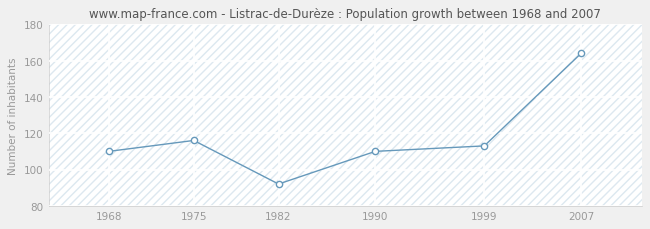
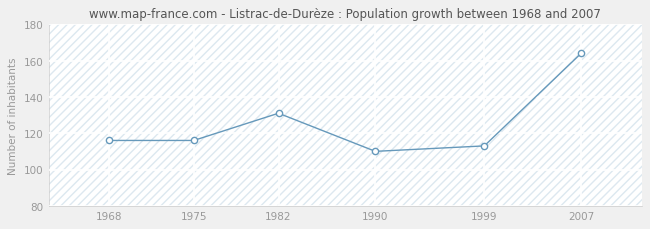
1968: 110 -> 116
1982: 92 -> 131
